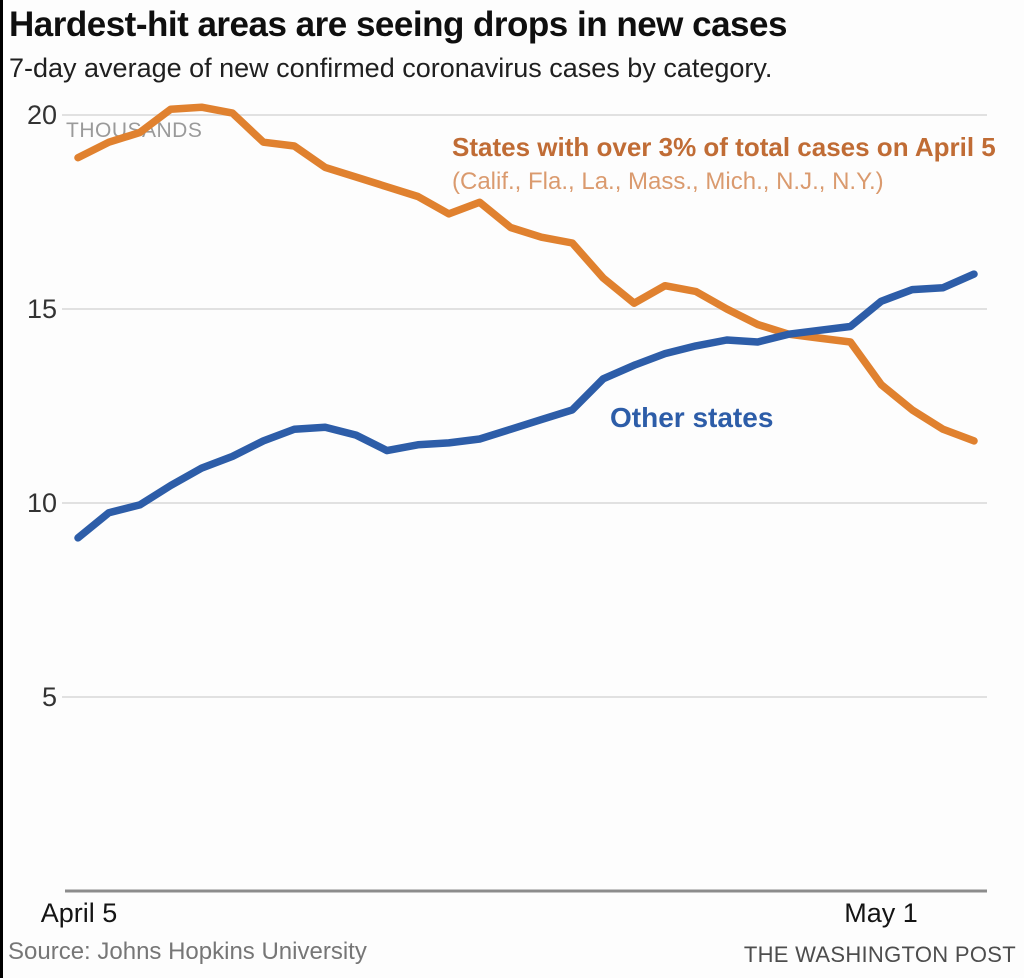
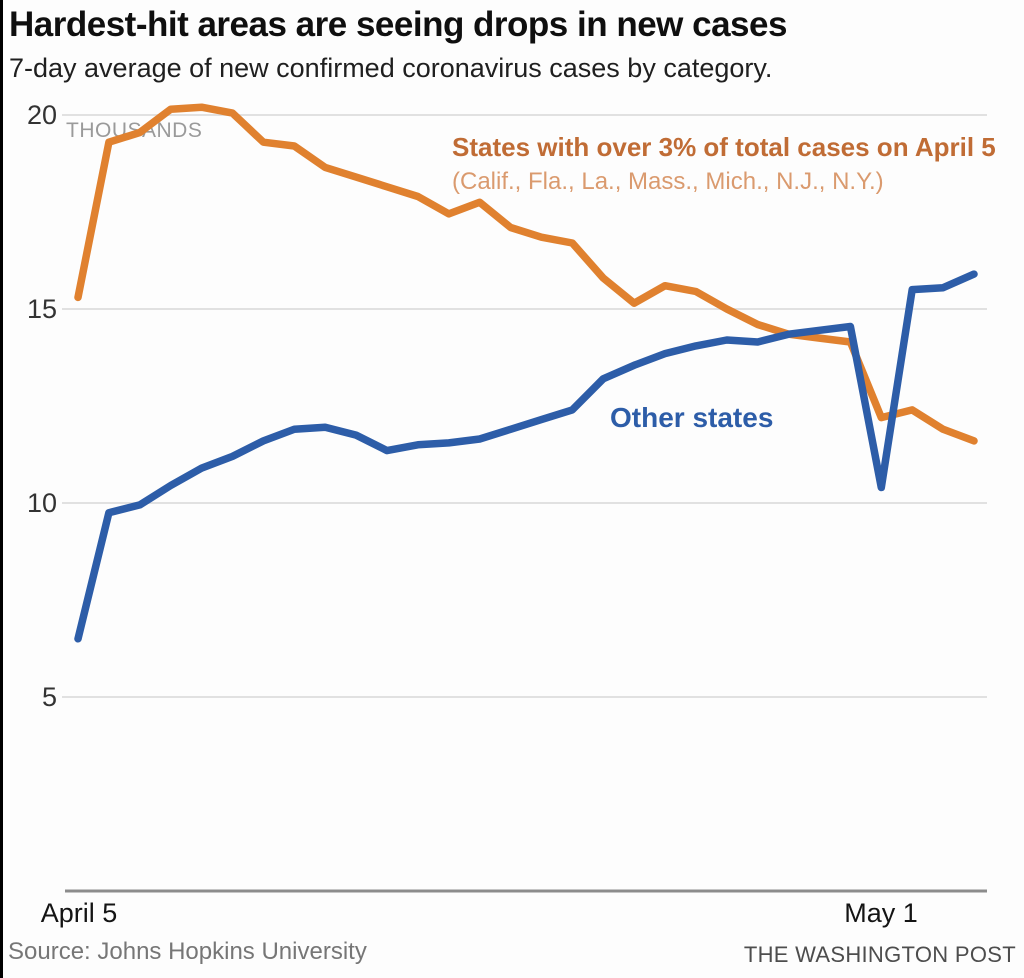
States with over 3% of total cases on April 5/April 5: 18.9 -> 15.3
Other states/April 5: 9.1 -> 6.5
States with over 3% of total cases on April 5/May 1: 13.1 -> 12.2
Other states/May 1: 15.2 -> 10.4
